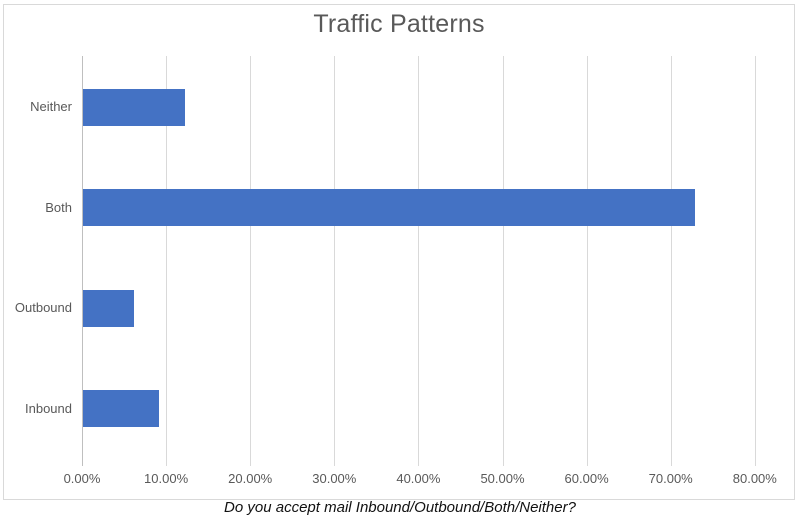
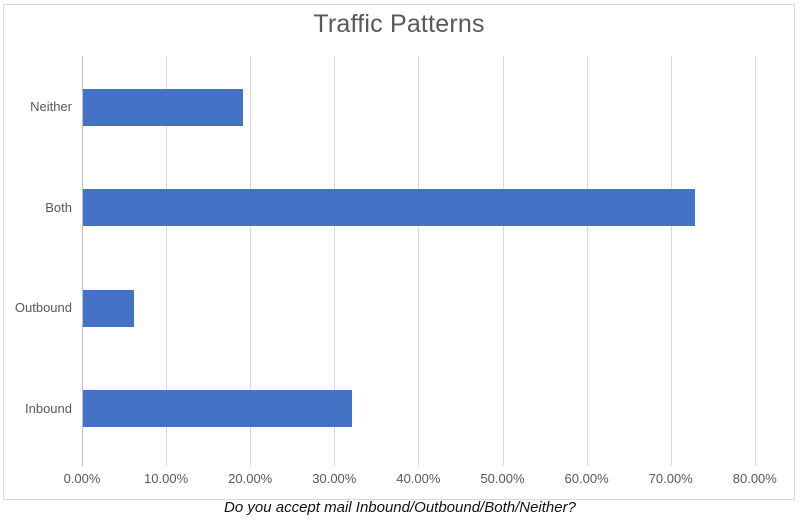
Neither: 12% -> 19%
Inbound: 9% -> 32%
